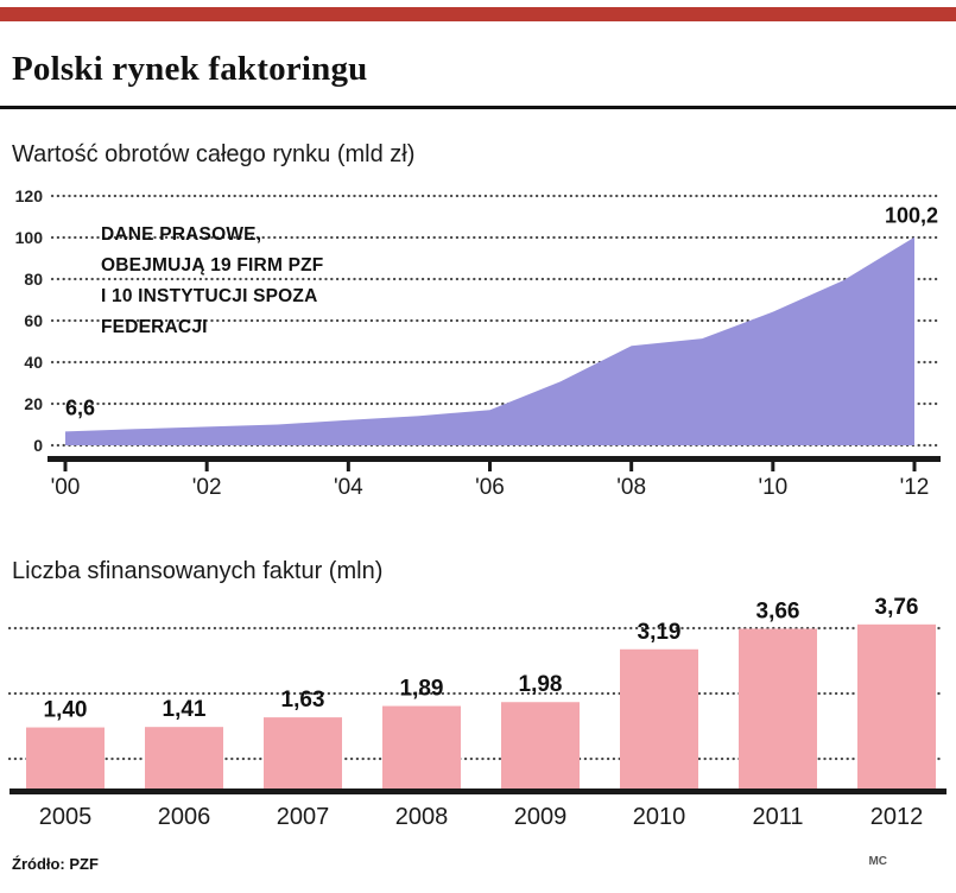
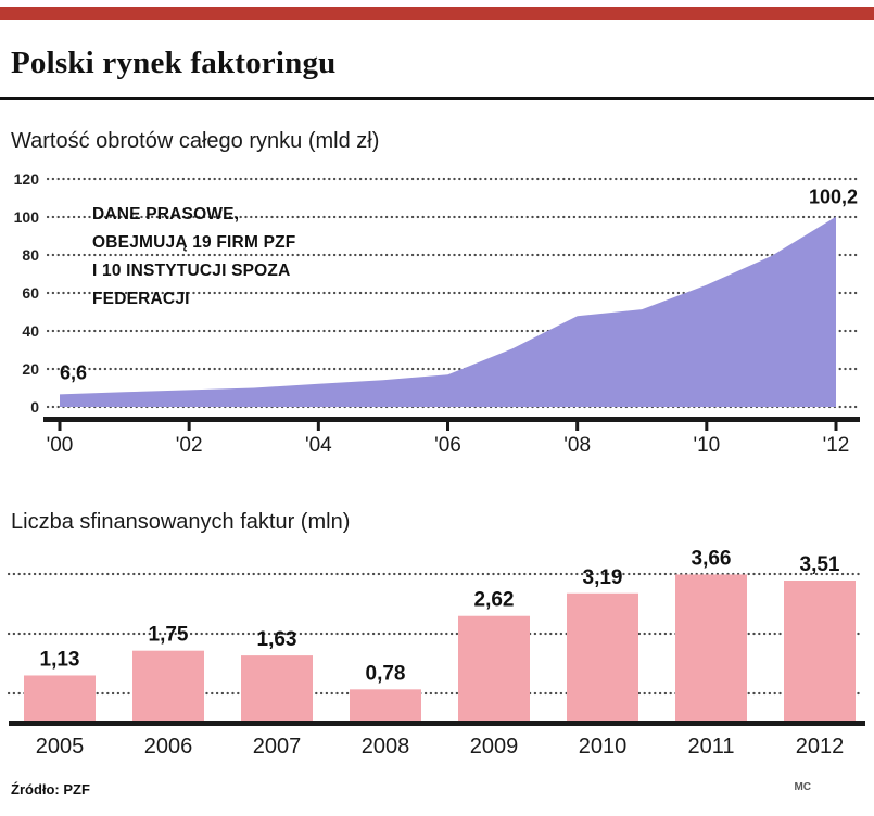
Liczba sfinansowanych faktur (mln)/2005: 1,40 -> 1,13
Liczba sfinansowanych faktur (mln)/2006: 1,41 -> 1,75
Liczba sfinansowanych faktur (mln)/2008: 1,89 -> 0,78
Liczba sfinansowanych faktur (mln)/2009: 1,98 -> 2,62
Liczba sfinansowanych faktur (mln)/2012: 3,76 -> 3,51
